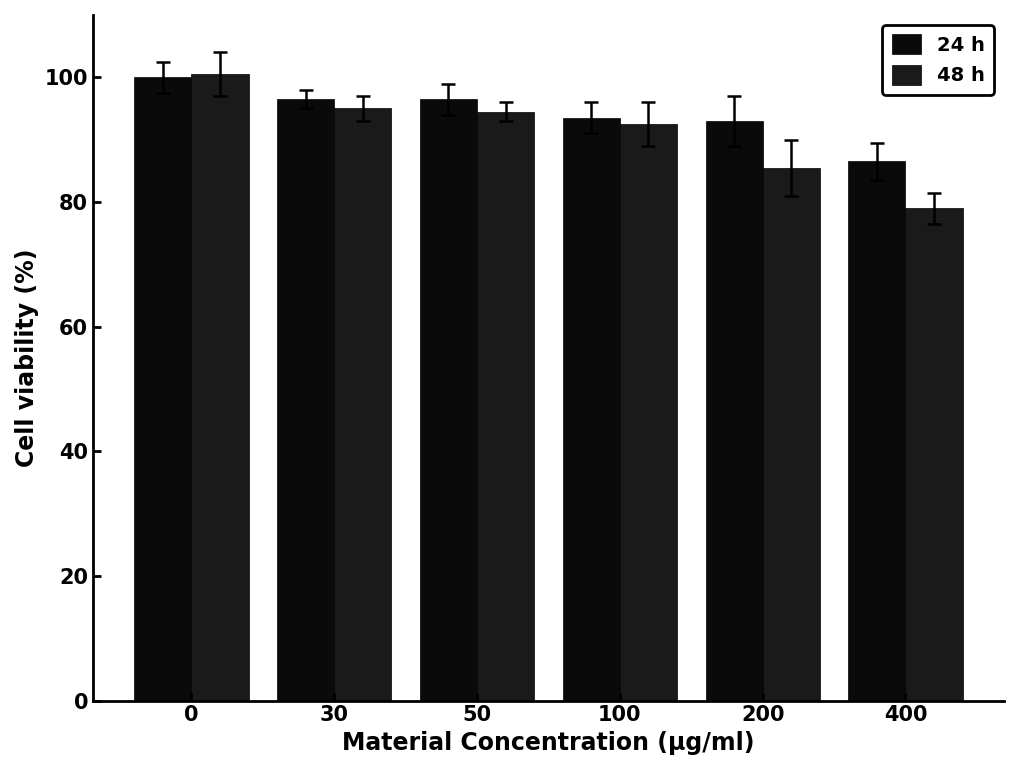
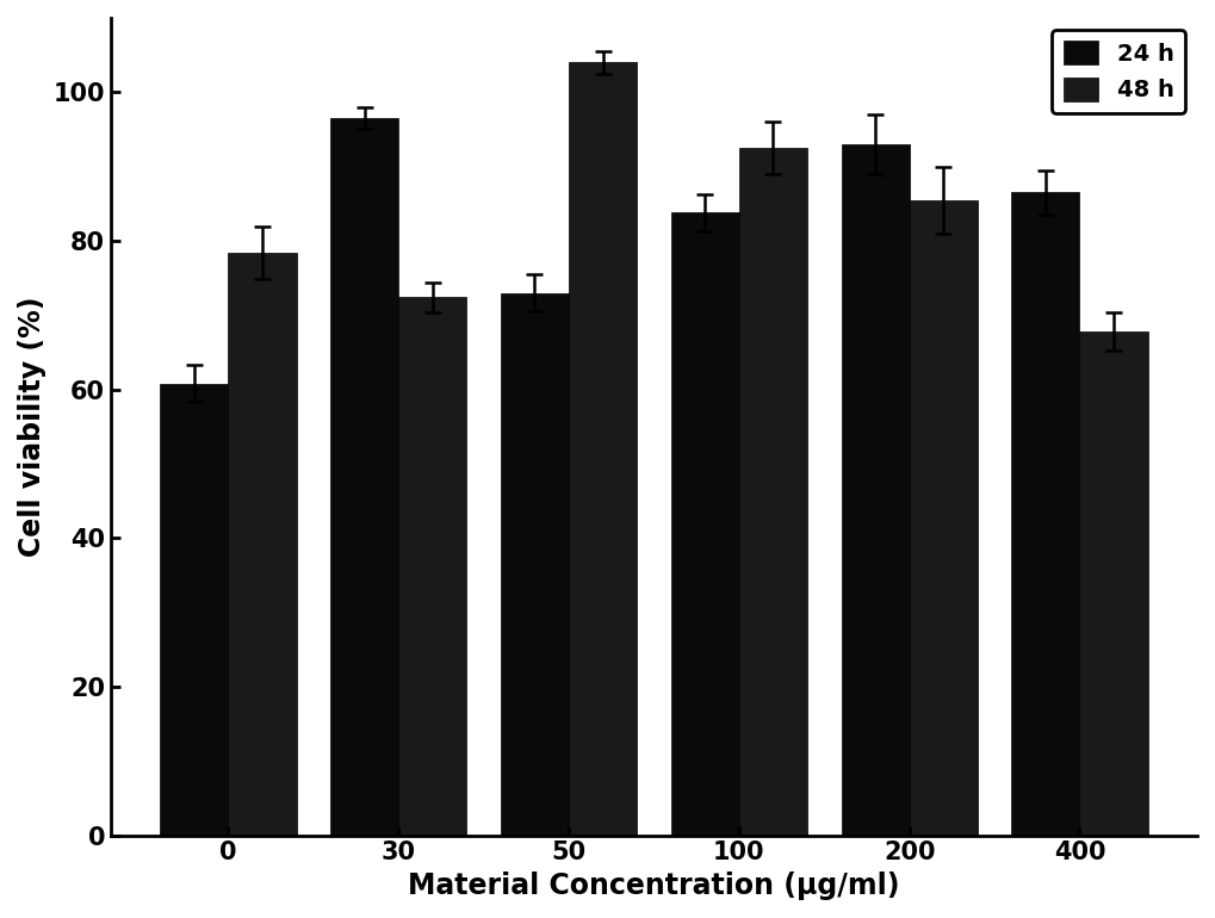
24 h/0: 100.0 -> 60.8
48 h/0: 100.5 -> 78.4
48 h/30: 95.0 -> 72.4
24 h/50: 96.5 -> 73.0
48 h/50: 94.5 -> 104.0
24 h/100: 93.5 -> 83.8
48 h/400: 79.0 -> 67.8
